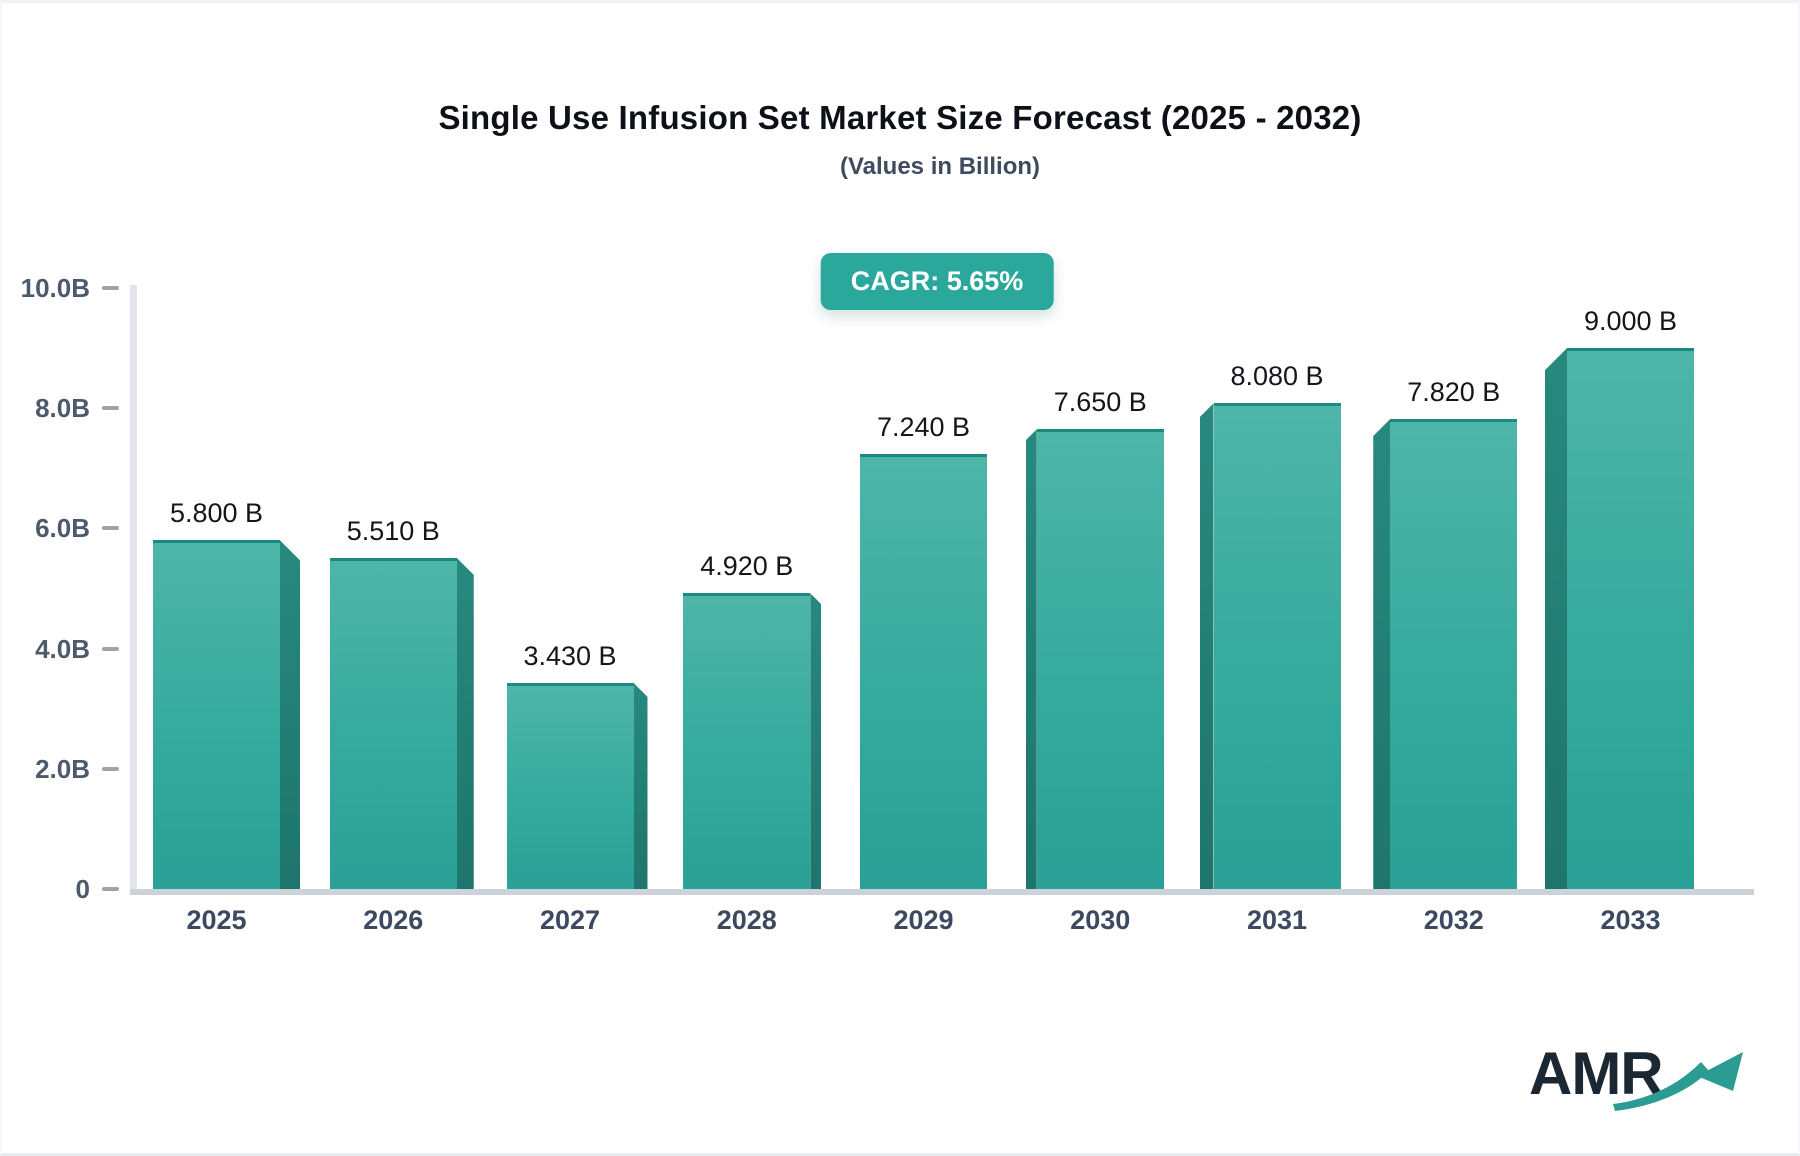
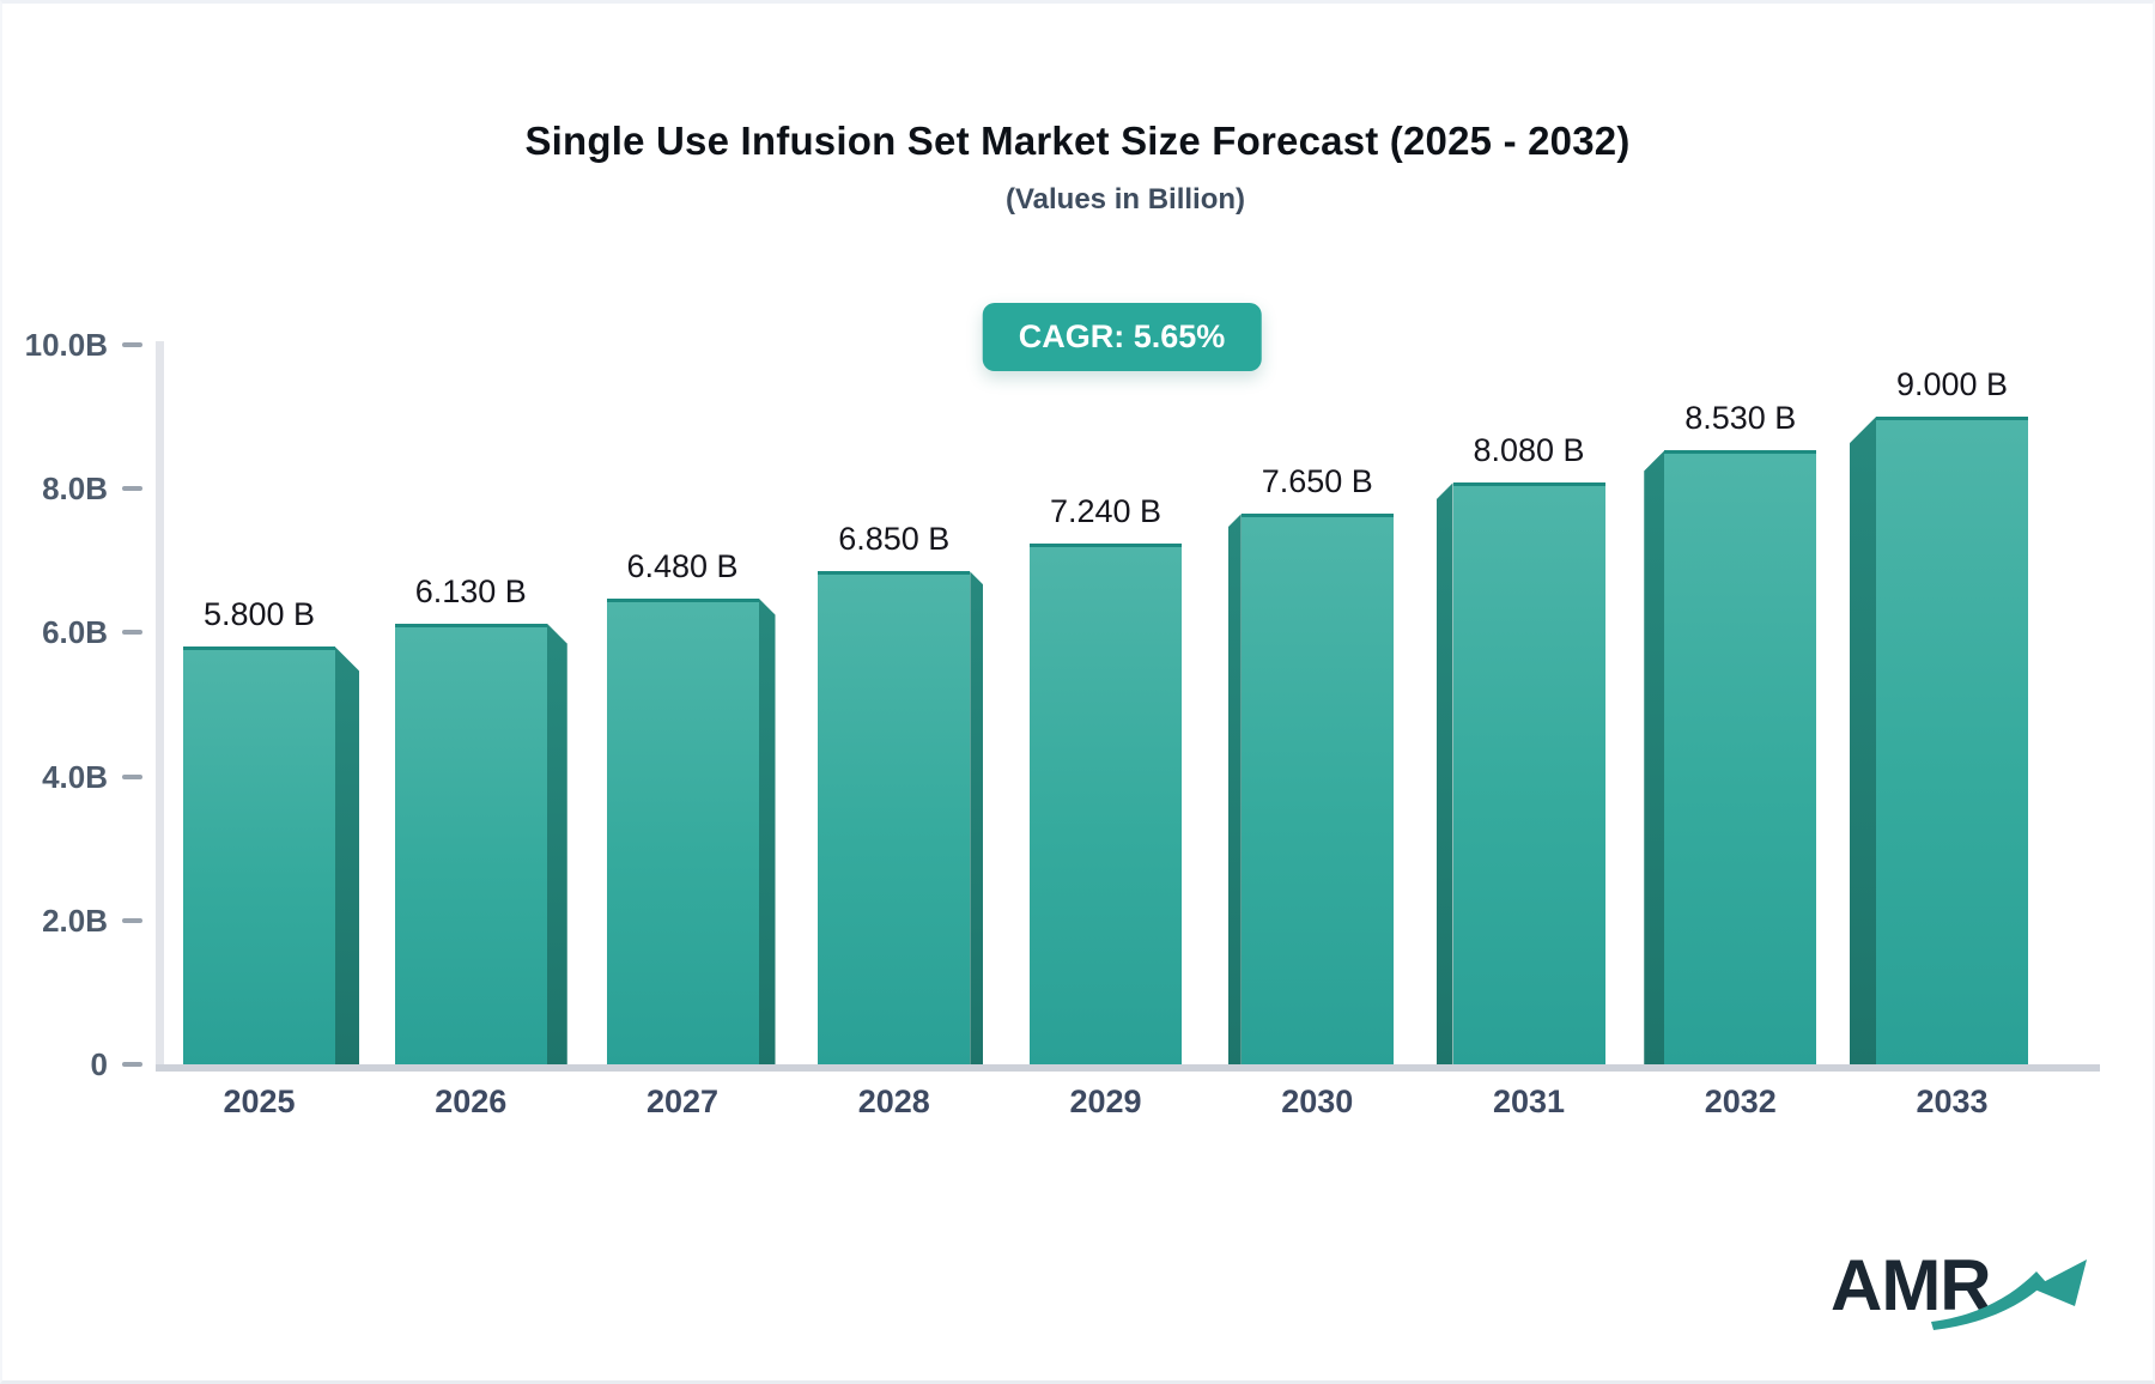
2026: 5.510 -> 6.130
2027: 3.430 -> 6.480
2028: 4.920 -> 6.850
2032: 7.820 -> 8.530
